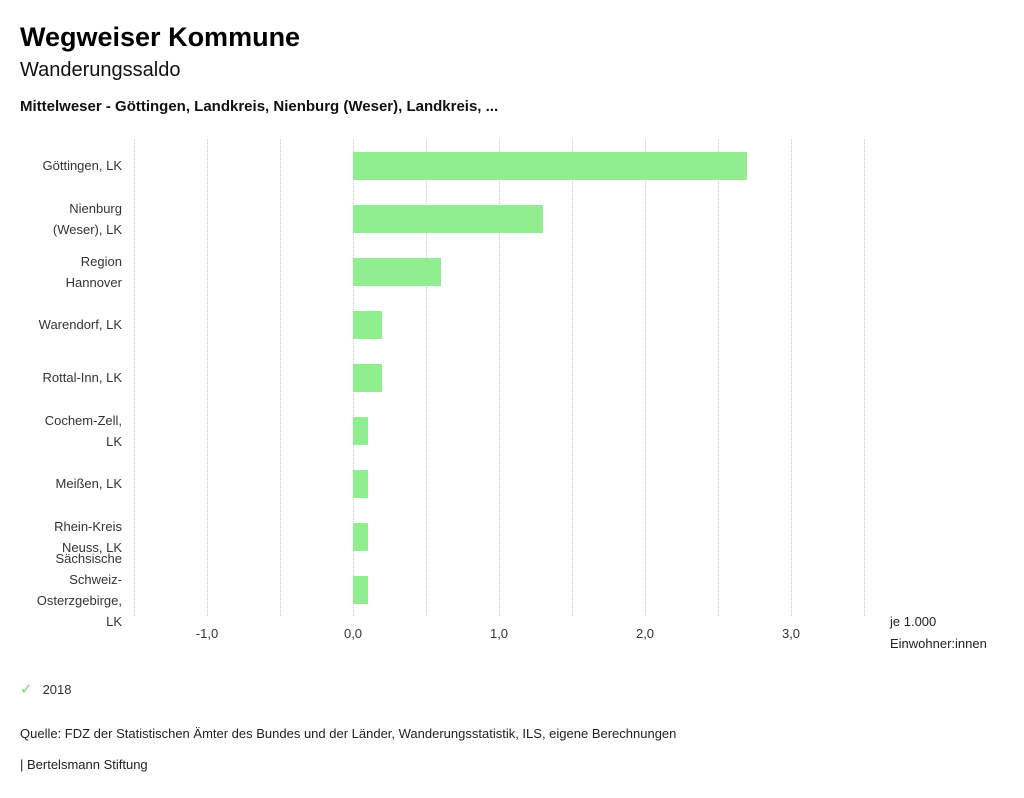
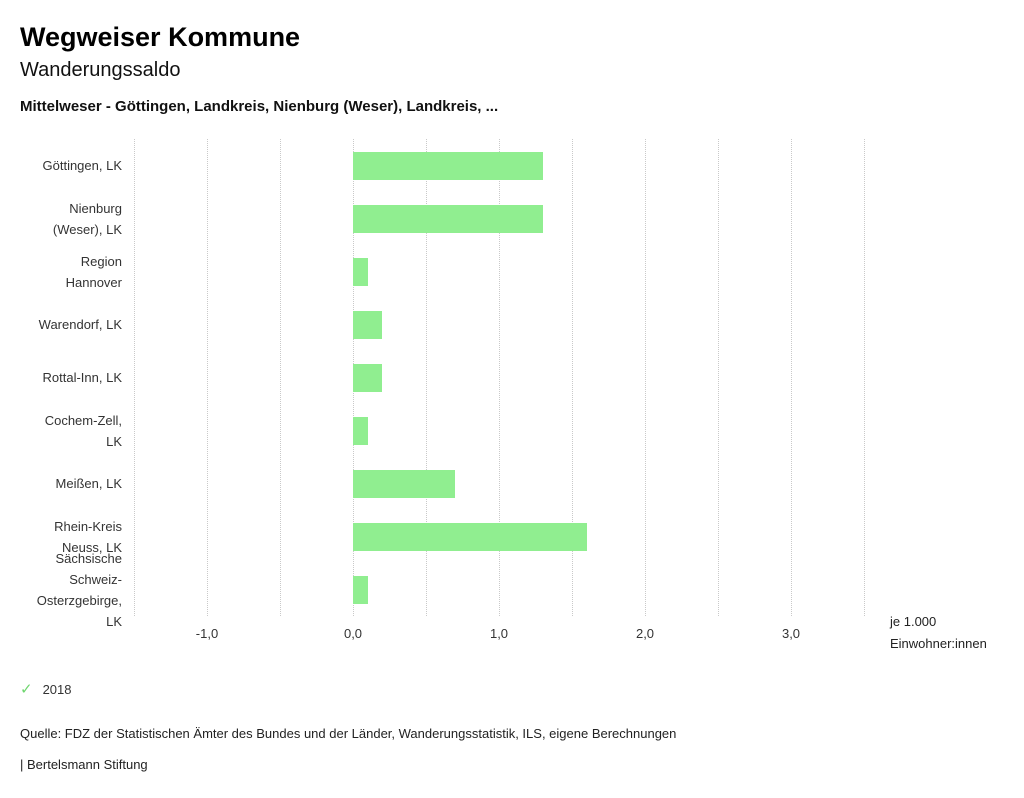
Göttingen, LK: 2,7 -> 1,3
Region Hannover: 0,6 -> 0,1
Meißen, LK: 0,1 -> 0,7
Rhein-Kreis Neuss, LK: 0,1 -> 1,6
